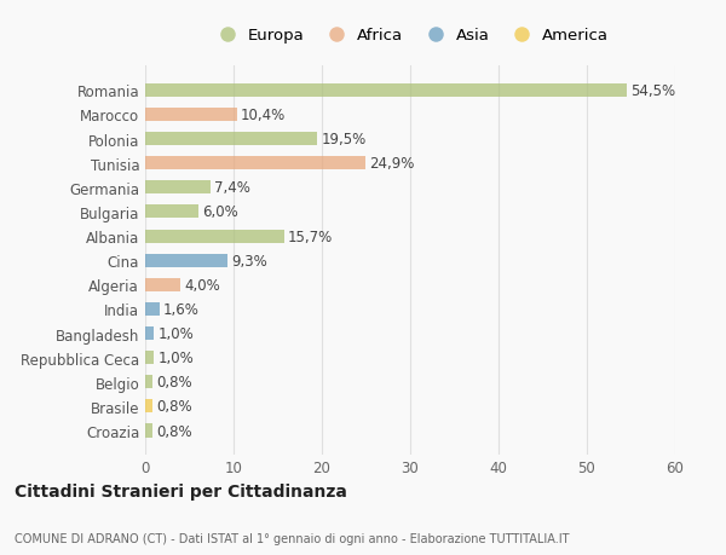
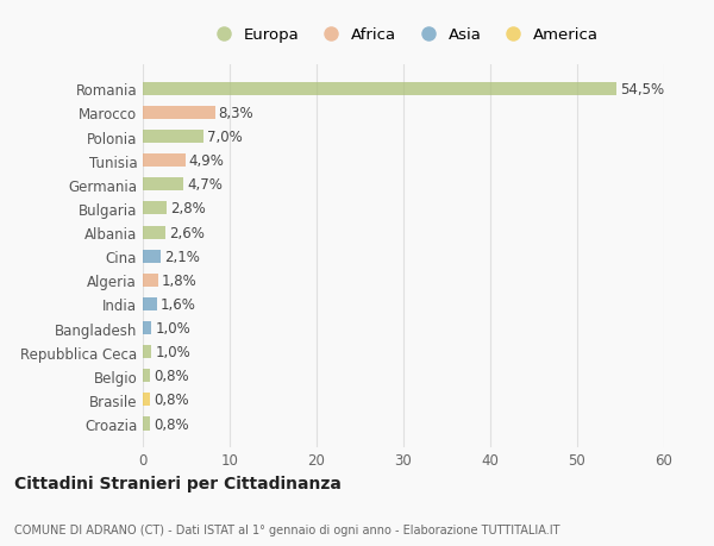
Marocco: 10,4% -> 8,3%
Polonia: 19,5% -> 7,0%
Tunisia: 24,9% -> 4,9%
Germania: 7,4% -> 4,7%
Bulgaria: 6,0% -> 2,8%
Albania: 15,7% -> 2,6%
Cina: 9,3% -> 2,1%
Algeria: 4,0% -> 1,8%
